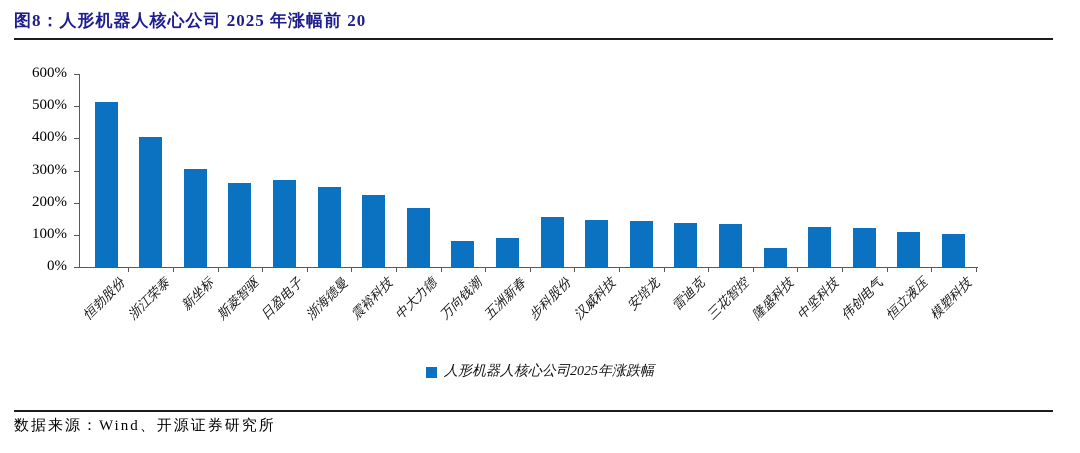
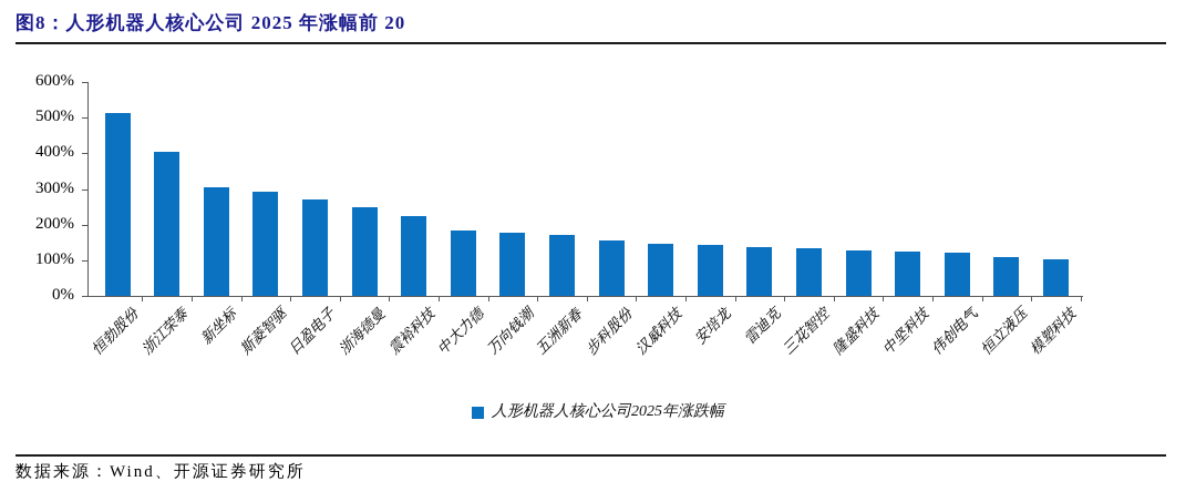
斯菱智驱: 260% -> 290%
万向钱潮: 80% -> 180%
五洲新春: 90% -> 170%
隆盛科技: 60% -> 130%
